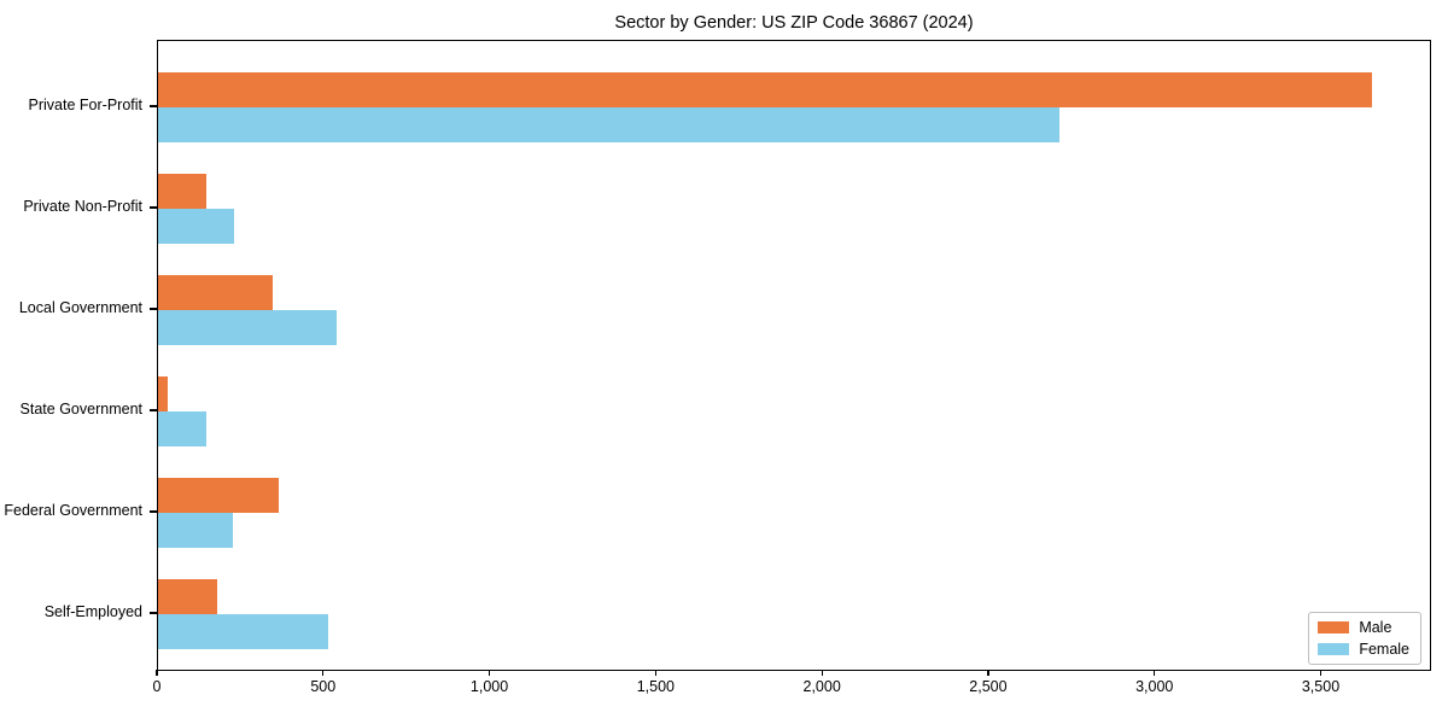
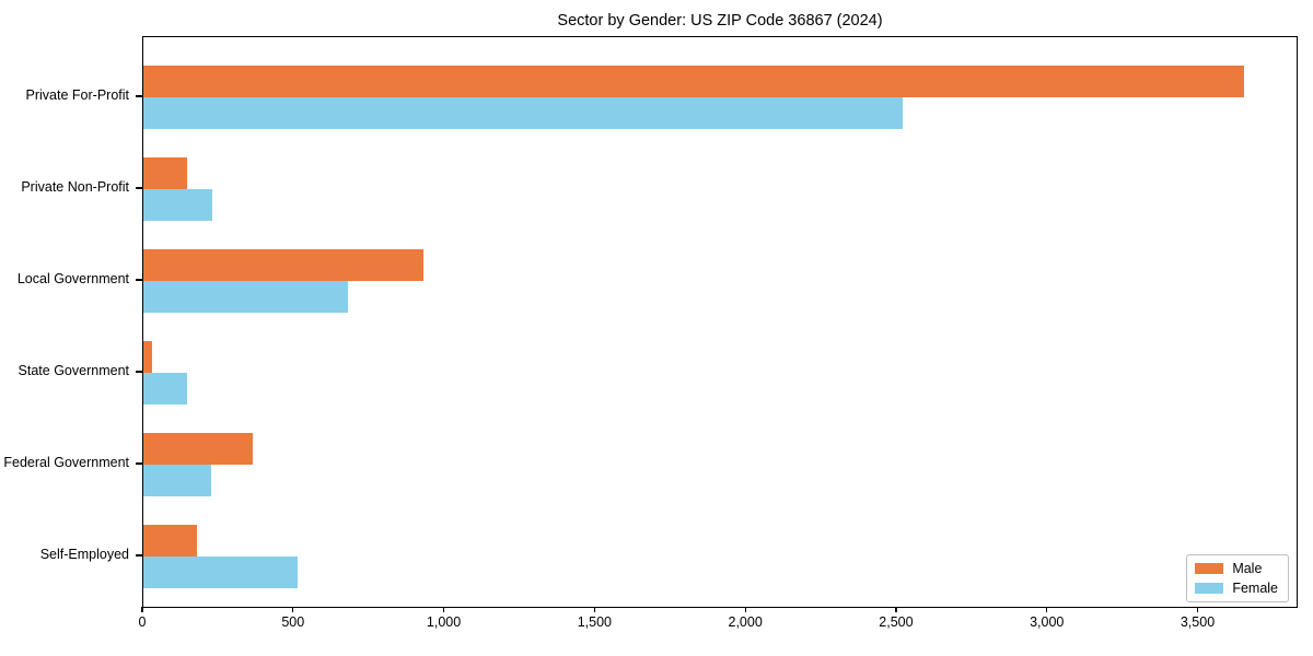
Female/Private For-Profit: 2710 -> 2520
Male/Local Government: 340 -> 930
Female/Local Government: 540 -> 680
